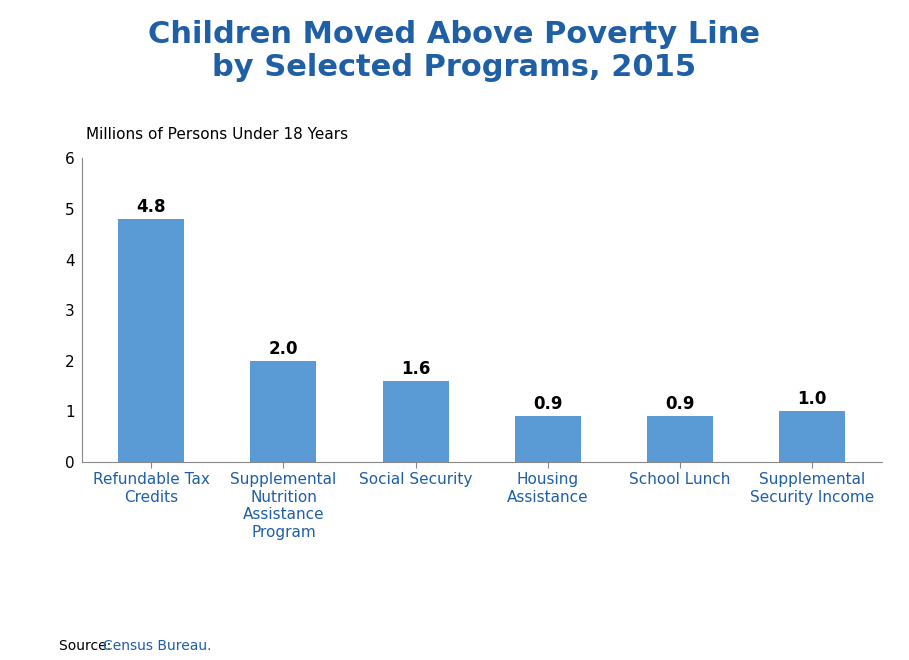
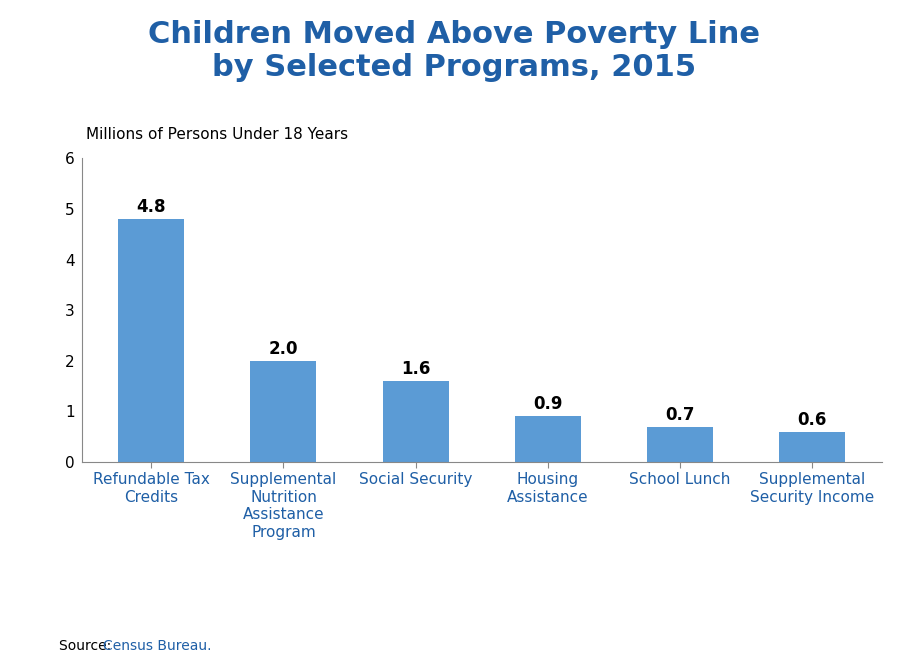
School Lunch: 0.9 -> 0.7
Supplemental Security Income: 1.0 -> 0.6
